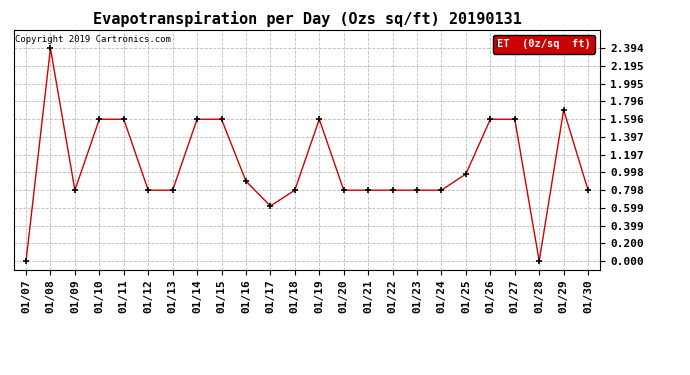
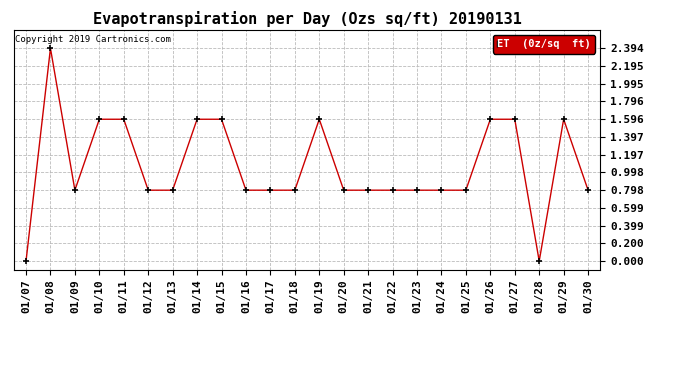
01/16: 0.90 -> 0.80
01/17: 0.62 -> 0.80
01/25: 0.98 -> 0.80
01/29: 1.70 -> 1.60
